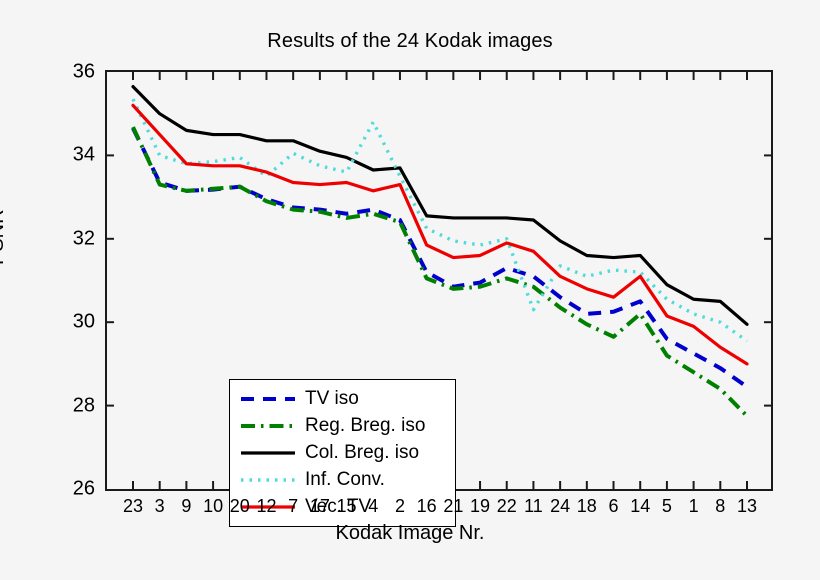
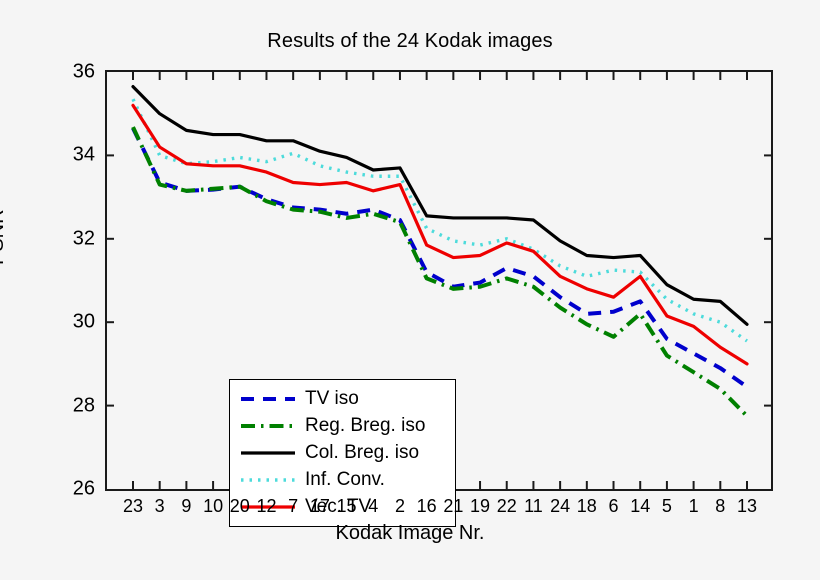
Vec. TV/3: 34.5 -> 34.2
Inf. Conv./12: 33.5 -> 33.9
Inf. Conv./4: 34.8 -> 33.5
Inf. Conv./11: 30.3 -> 31.8
